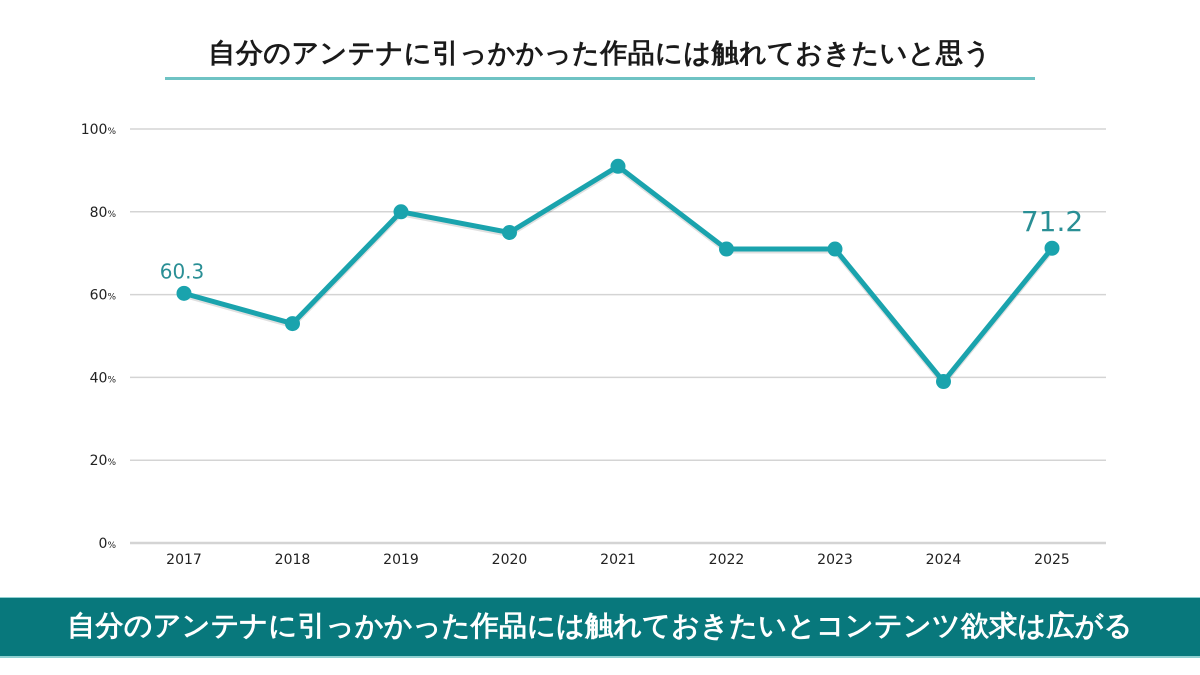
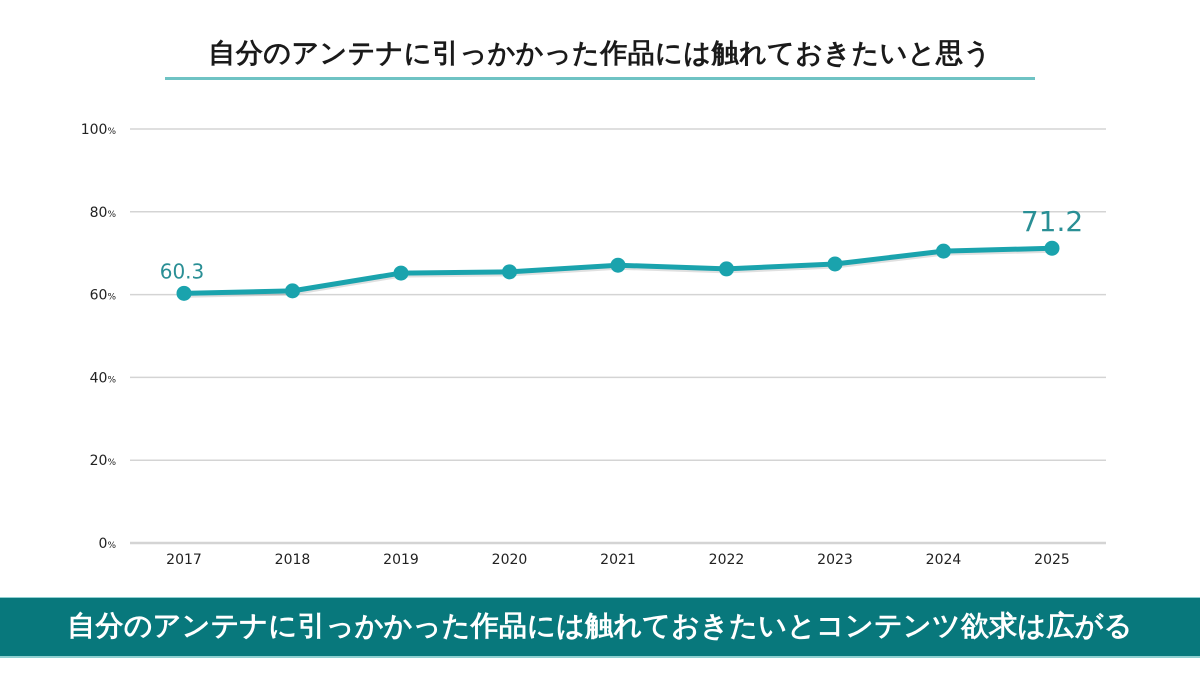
2018: 53 -> 61
2019: 80 -> 65
2020: 75 -> 66
2021: 91 -> 67
2022: 71 -> 66
2023: 71 -> 67
2024: 39 -> 70
